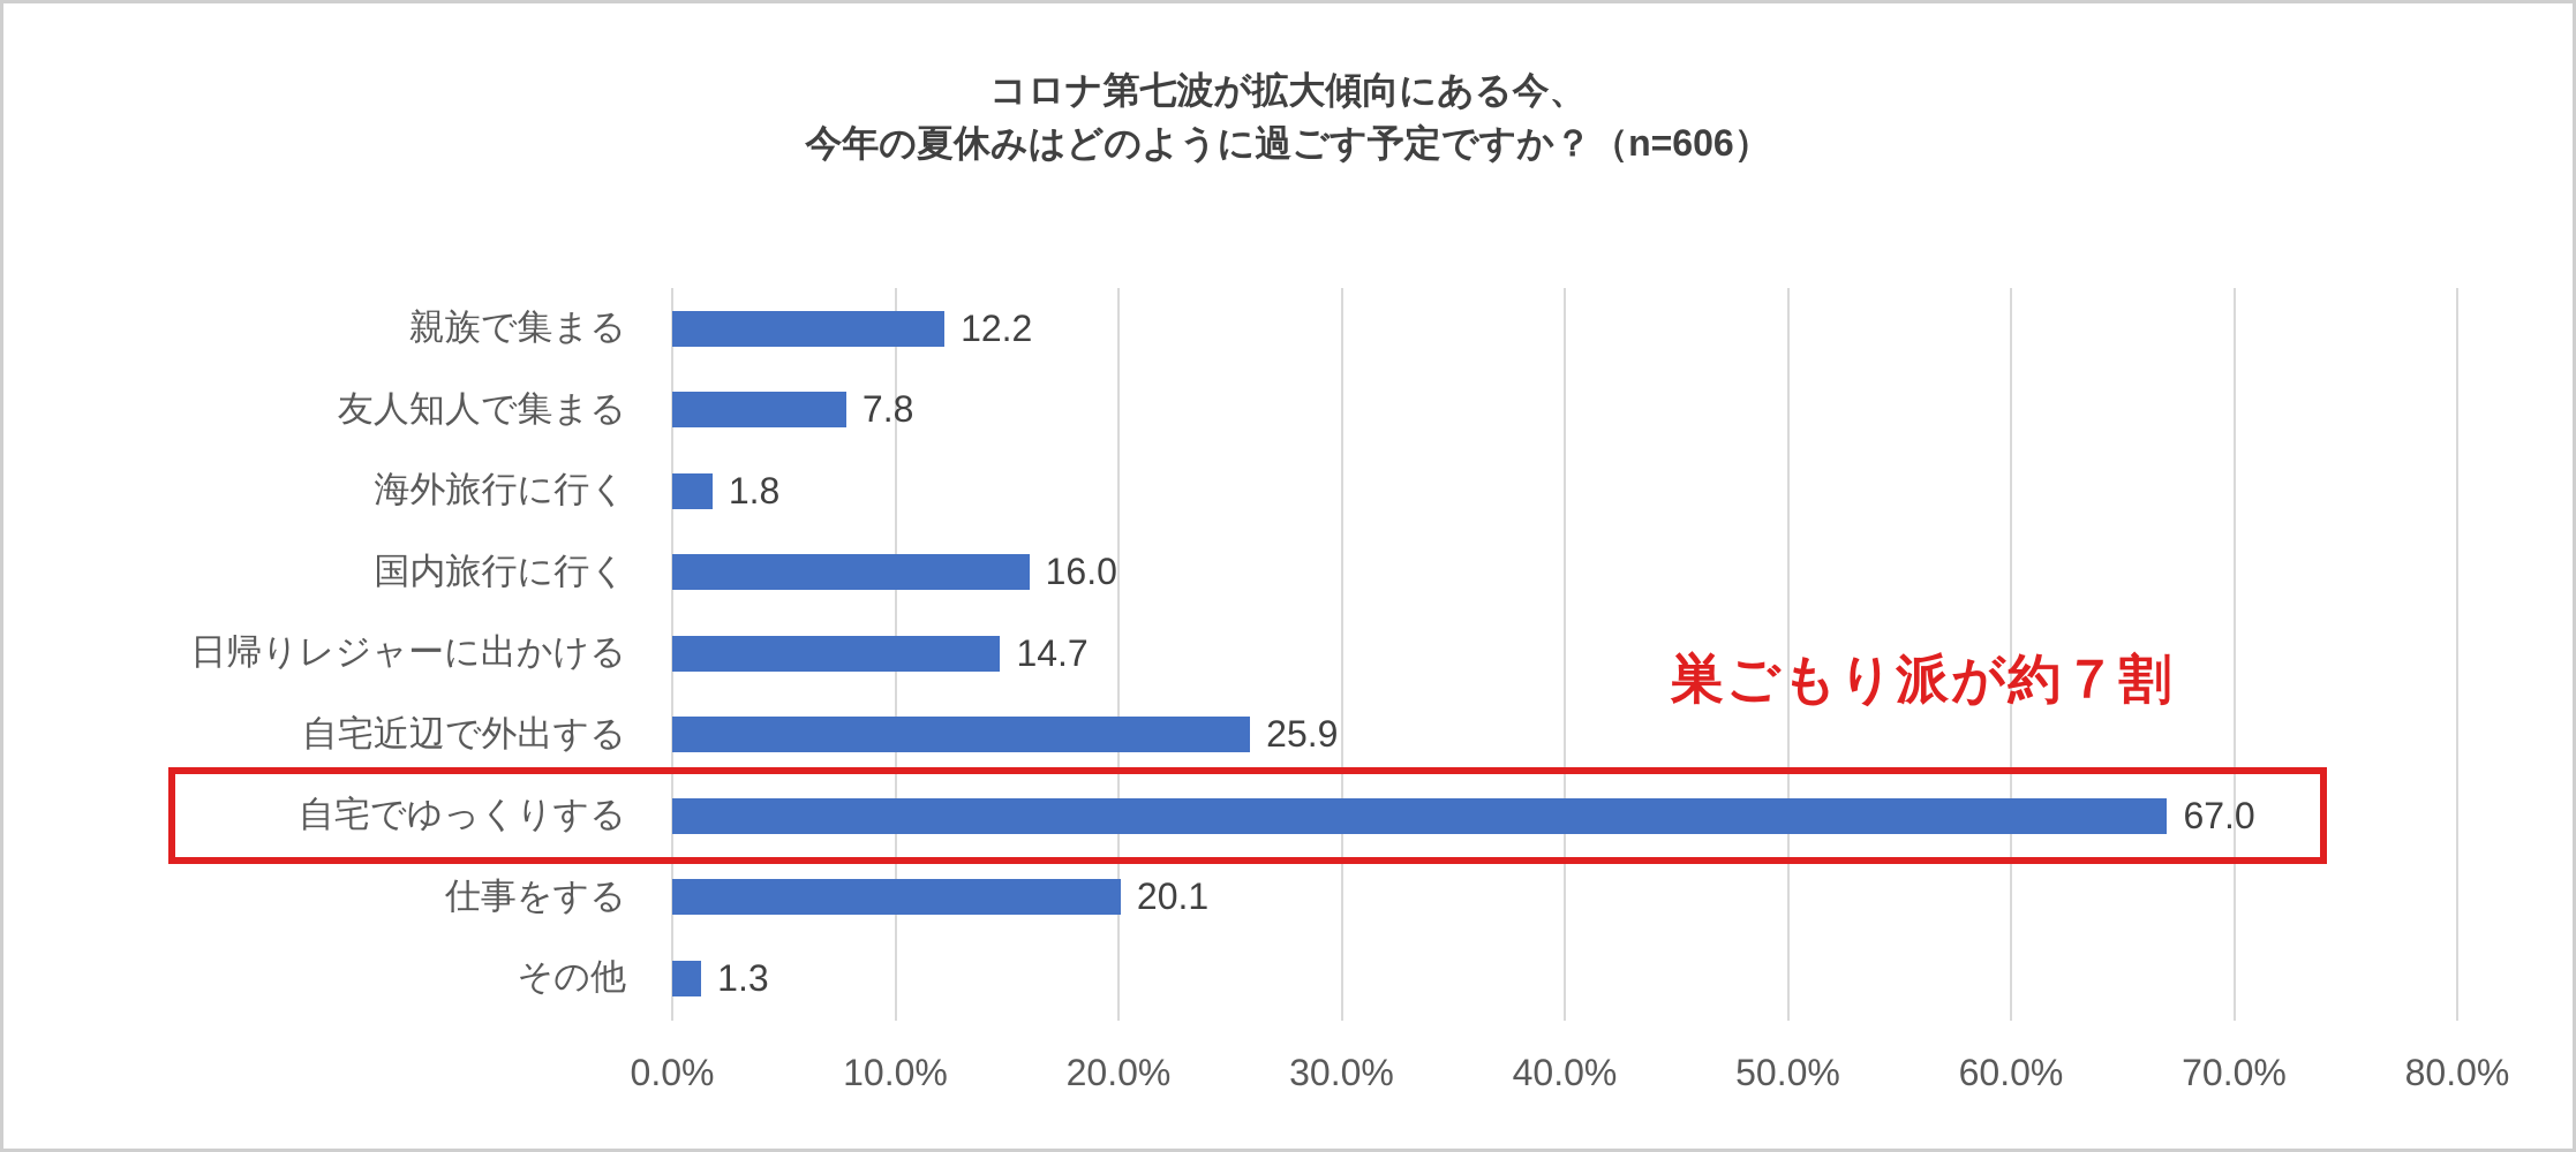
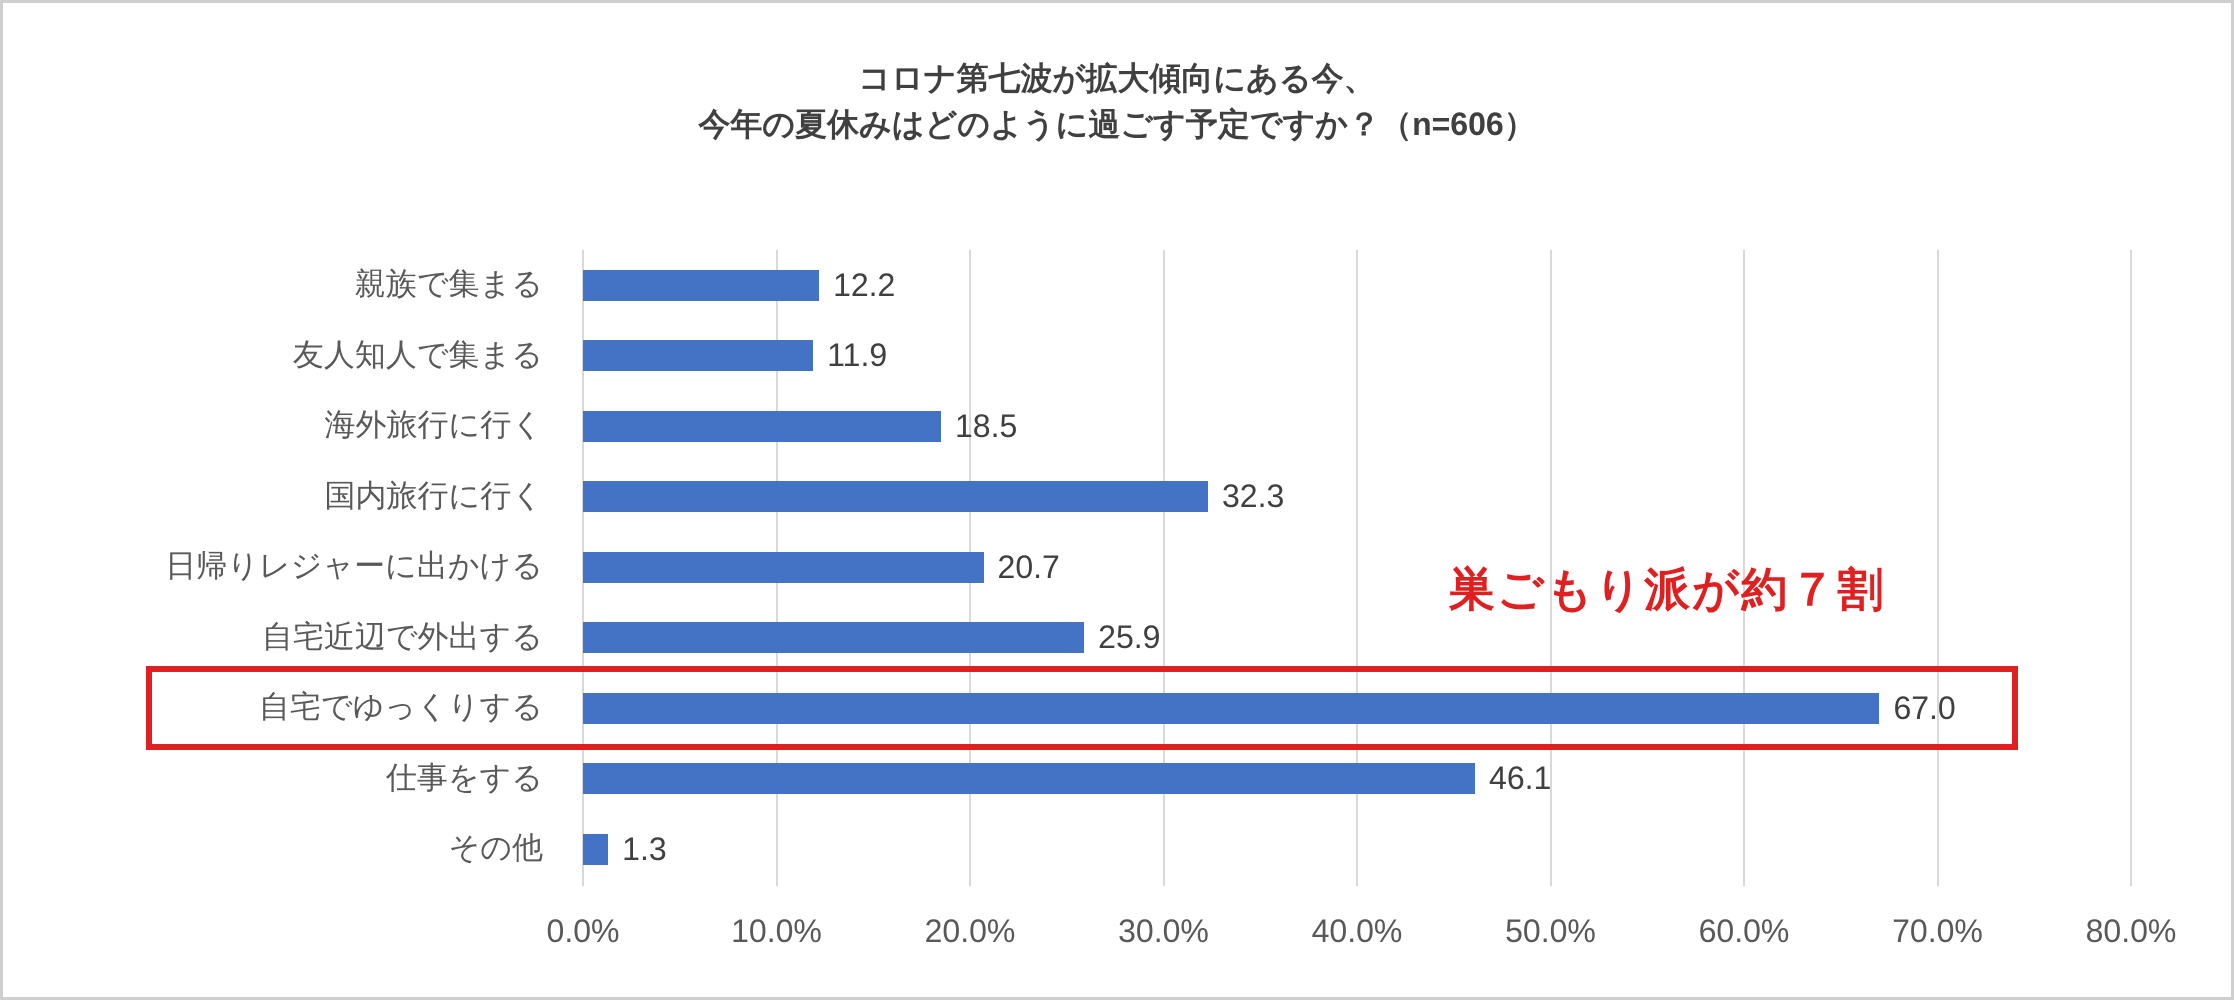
友人知人で集まる: 7.8 -> 11.9
海外旅行に行く: 1.8 -> 18.5
国内旅行に行く: 16.0 -> 32.3
日帰りレジャーに出かける: 14.7 -> 20.7
仕事をする: 20.1 -> 46.1
